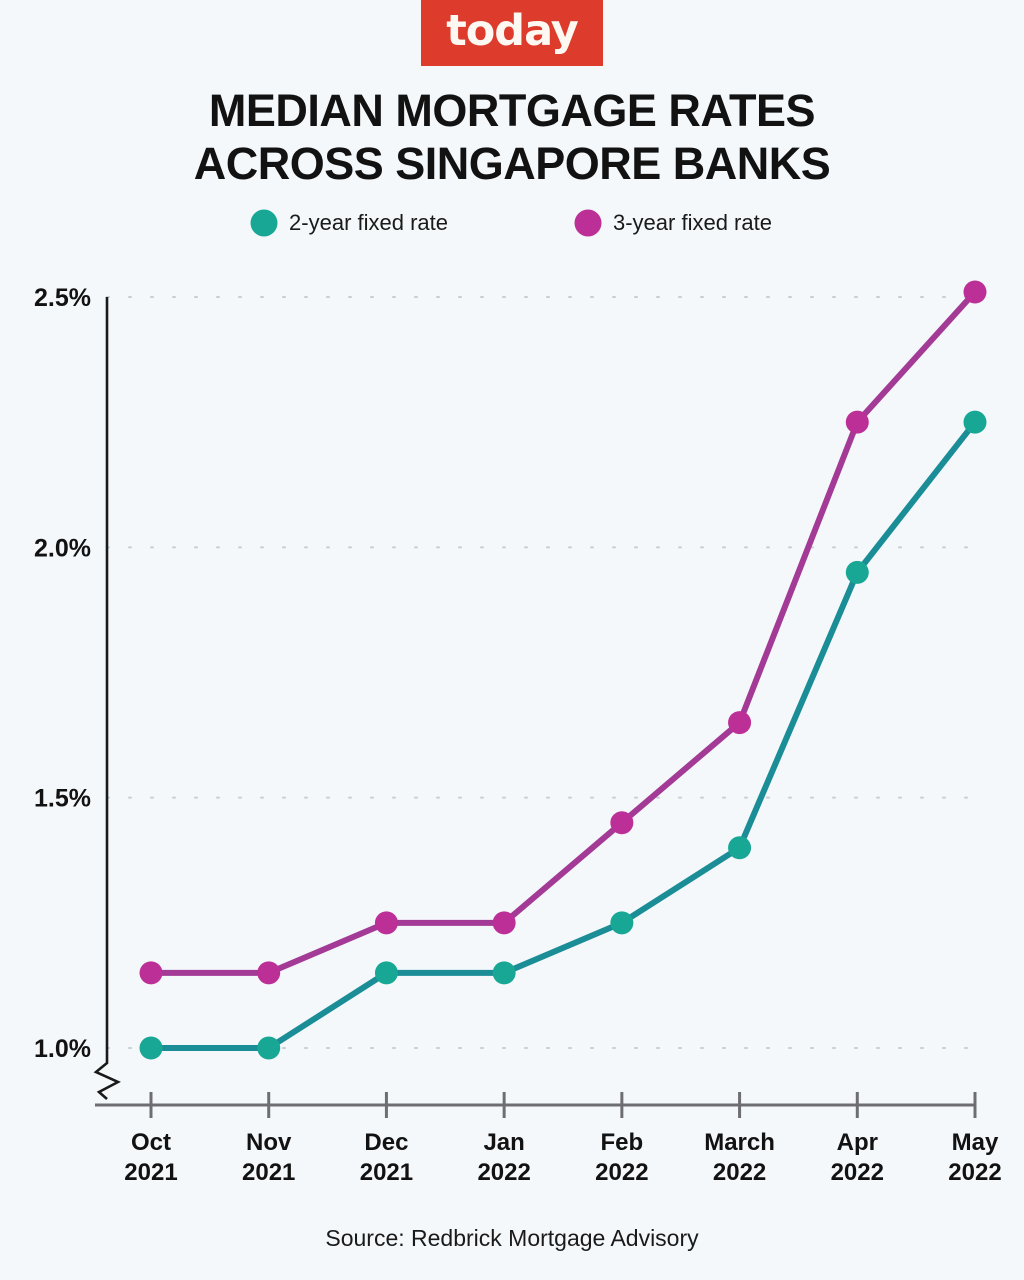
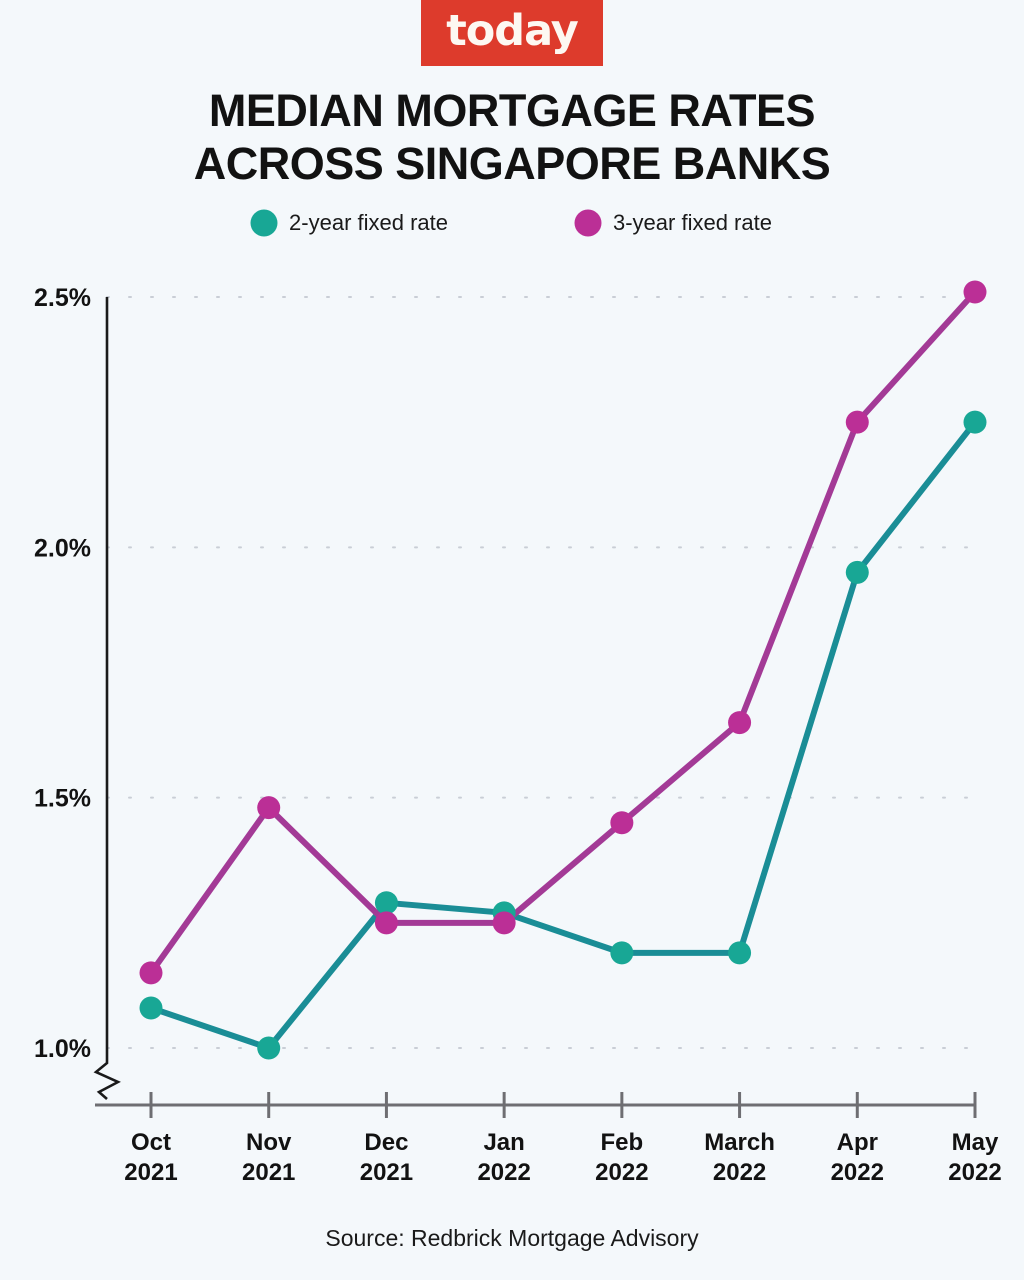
2-year fixed rate/Oct 2021: 1.00% -> 1.08%
3-year fixed rate/Nov 2021: 1.15% -> 1.48%
2-year fixed rate/Dec 2021: 1.15% -> 1.29%
2-year fixed rate/Jan 2022: 1.15% -> 1.27%
2-year fixed rate/Feb 2022: 1.25% -> 1.19%
2-year fixed rate/March 2022: 1.40% -> 1.19%
